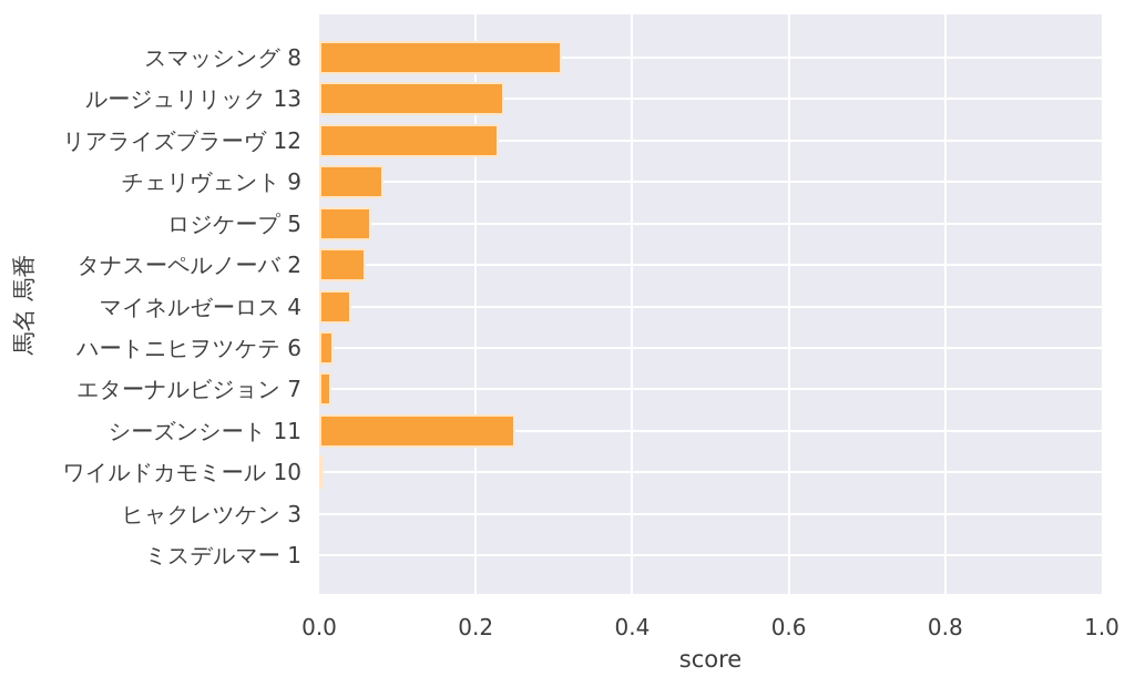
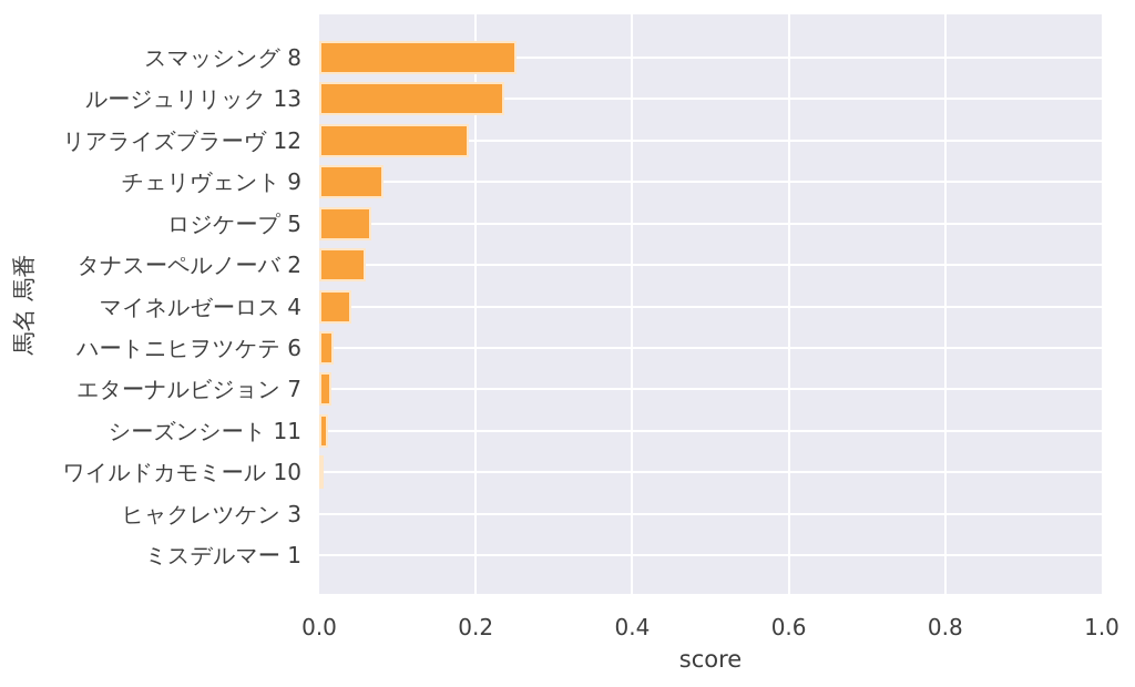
スマッシング 8: 0.31 -> 0.25
リアライズブラーヴ 12: 0.23 -> 0.19
シーズンシート 11: 0.25 -> 0.01
